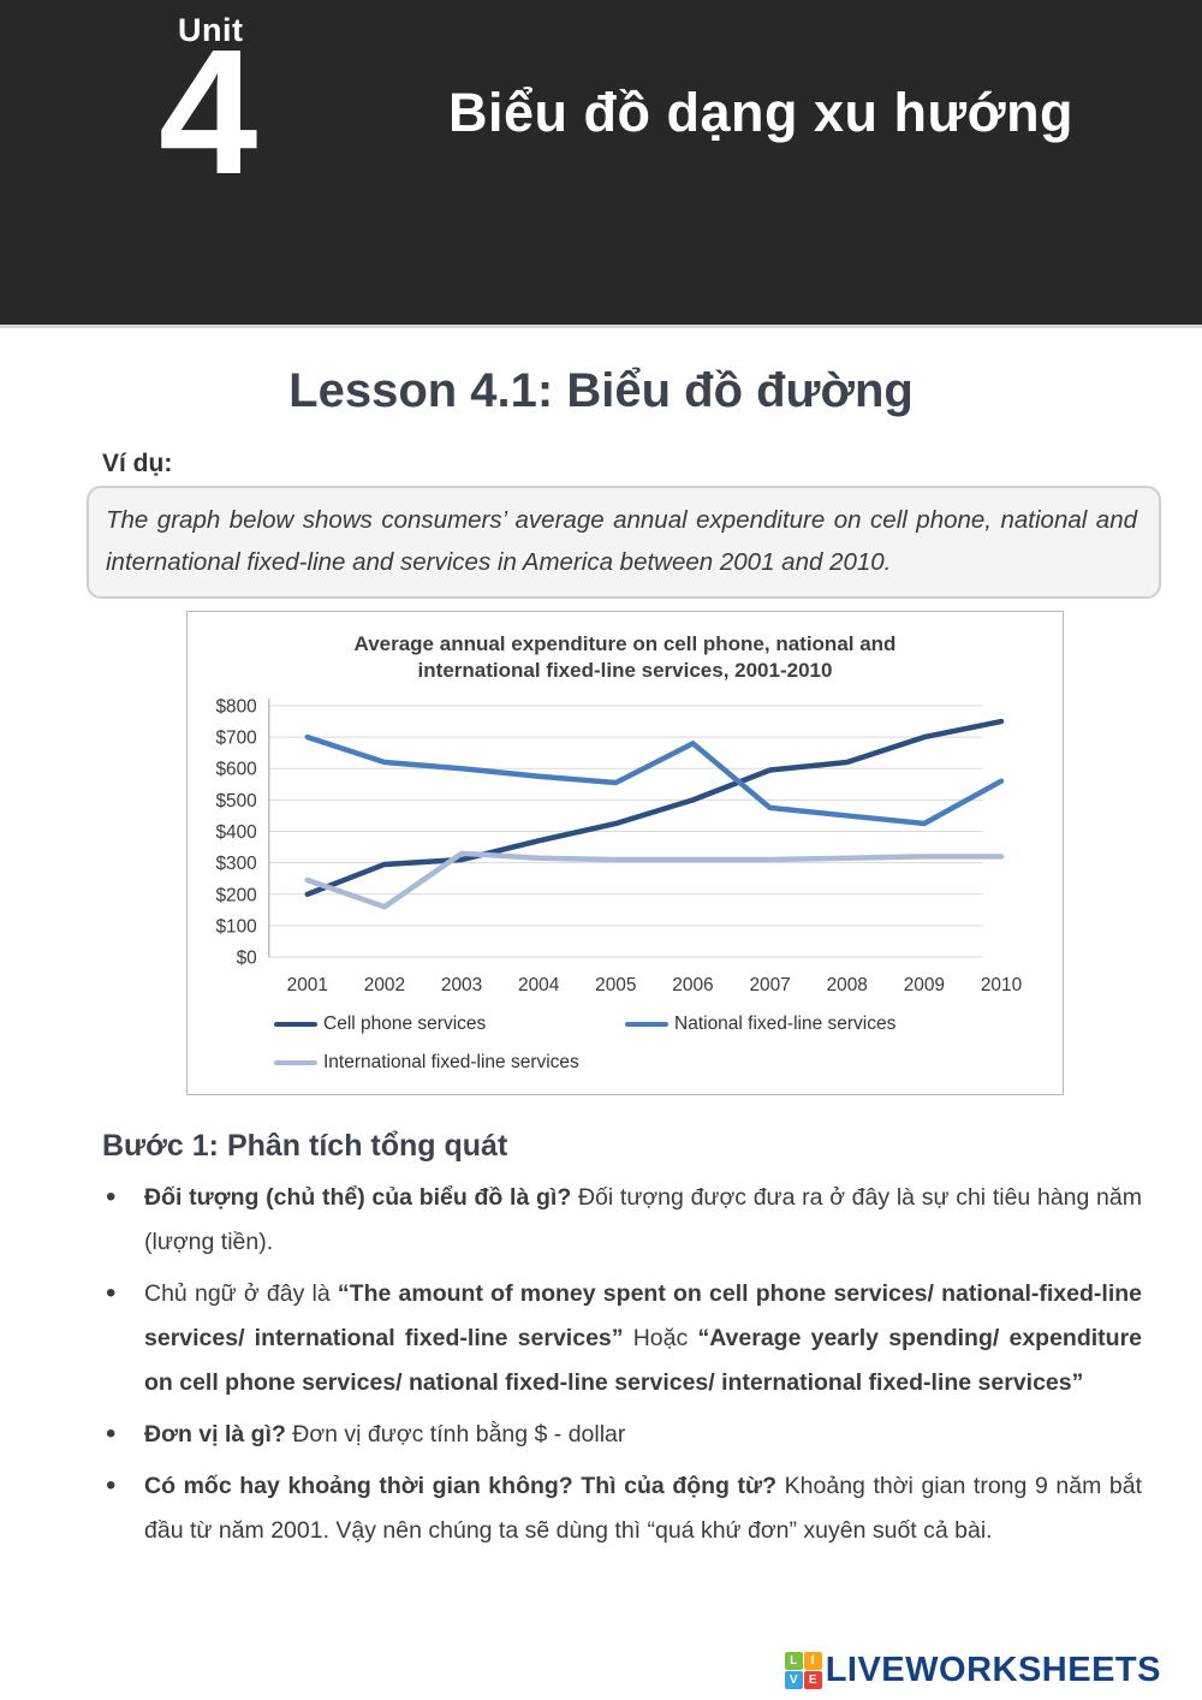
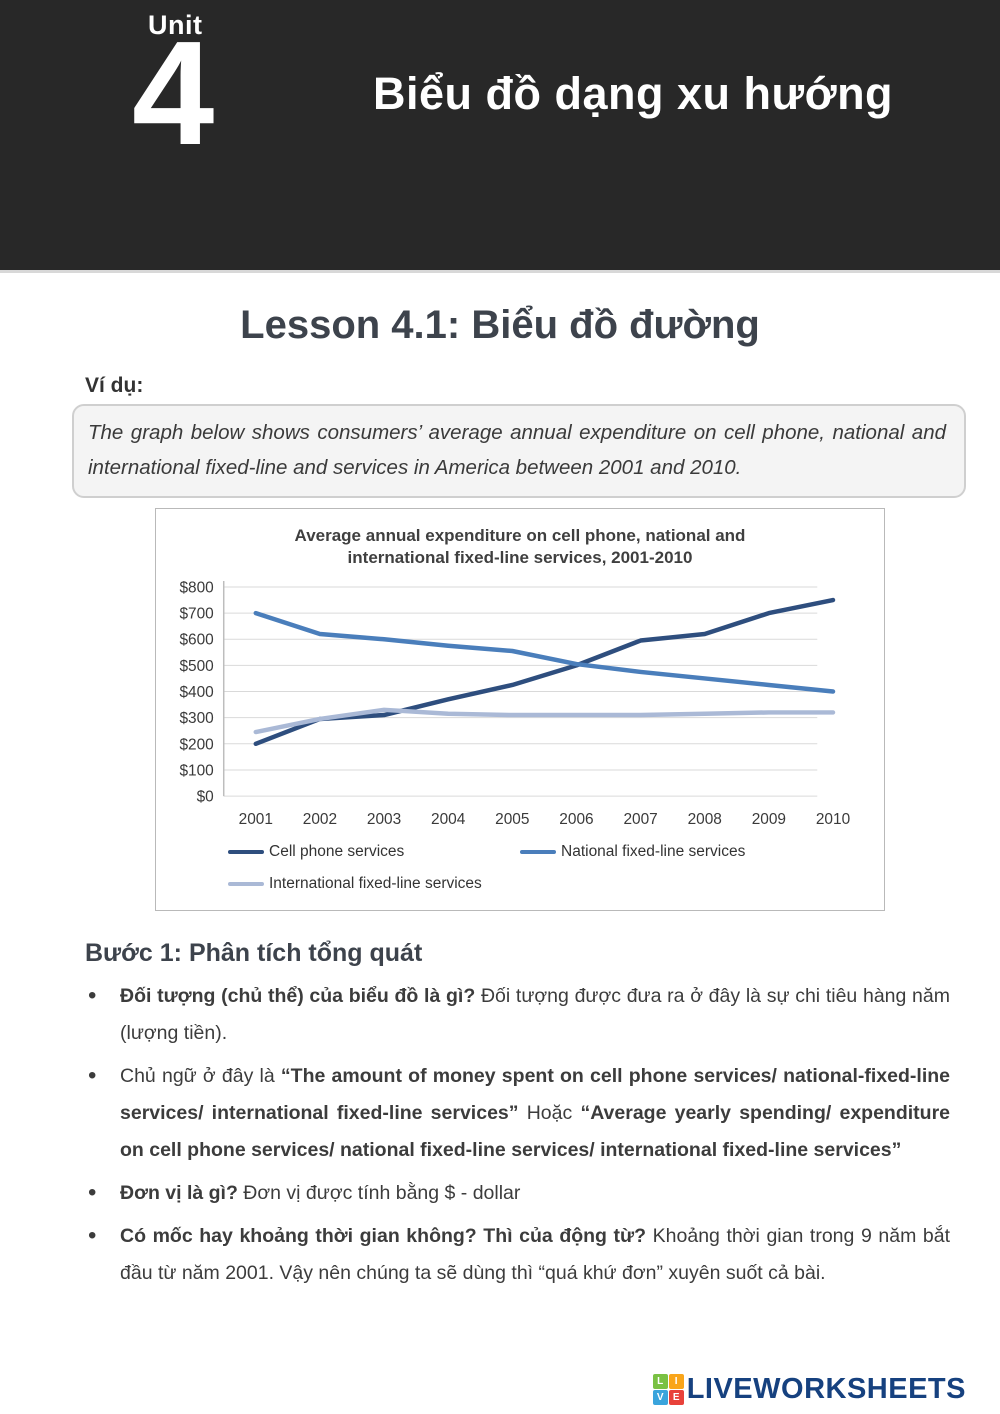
International fixed-line services/2002: $160 -> $300
National fixed-line services/2006: $680 -> $500
National fixed-line services/2010: $560 -> $400
